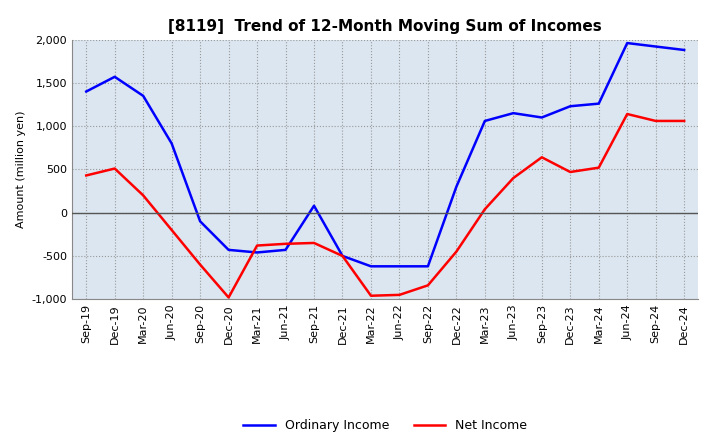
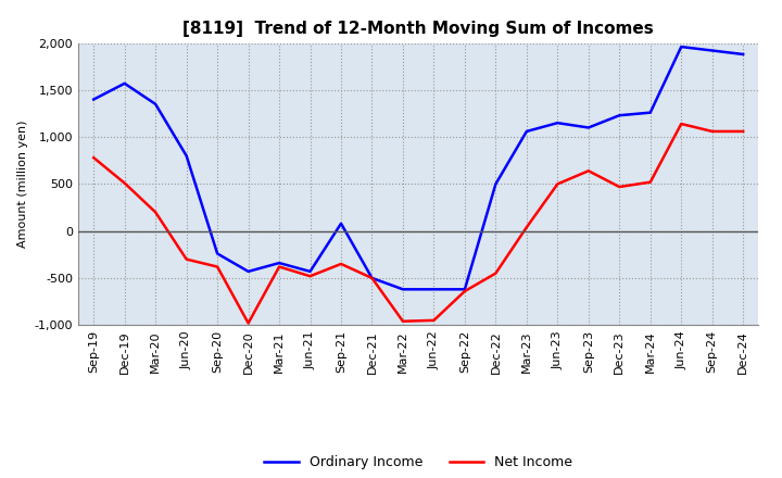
Net Income/Sep-19: 430 -> 780
Net Income/Jun-20: -200 -> -300
Ordinary Income/Sep-20: -100 -> -240
Net Income/Sep-20: -600 -> -380
Ordinary Income/Mar-21: -460 -> -340
Net Income/Jun-21: -360 -> -480
Net Income/Sep-22: -840 -> -640
Ordinary Income/Dec-22: 300 -> 500
Net Income/Jun-23: 400 -> 500
